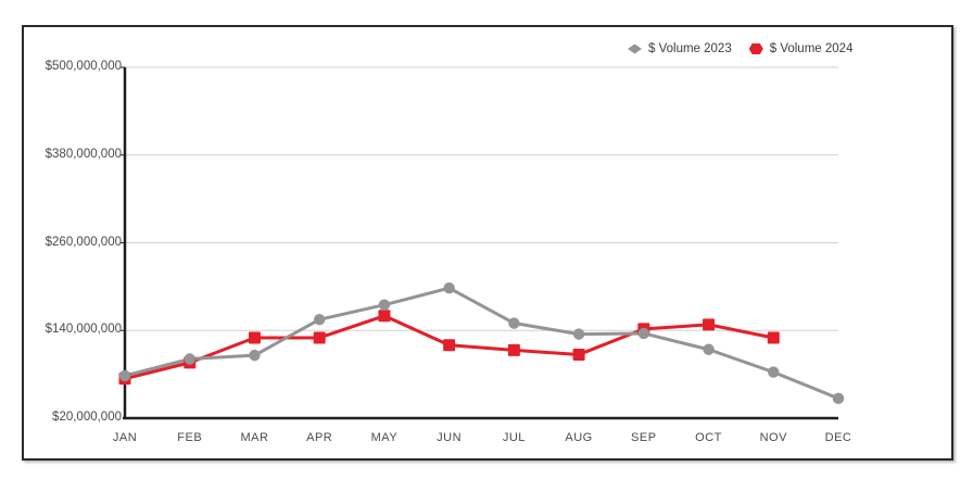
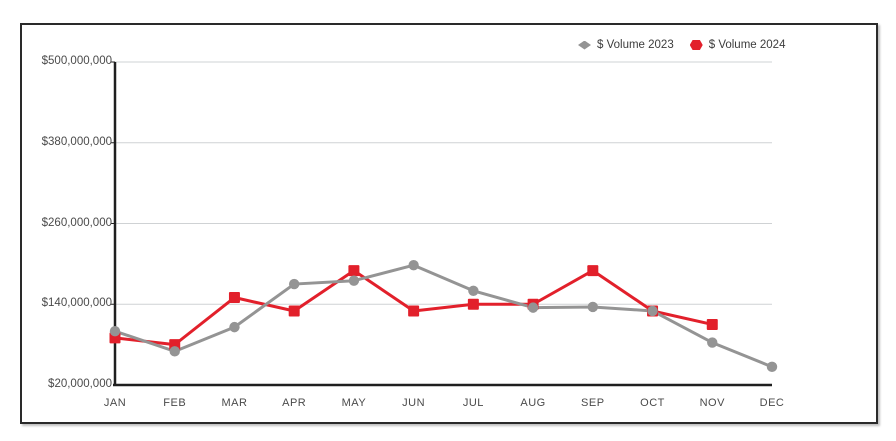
$ Volume 2023/JAN: $80000000 -> $100000000
$ Volume 2024/JAN: $70000000 -> $90000000
$ Volume 2023/FEB: $100000000 -> $70000000
$ Volume 2024/FEB: $100000000 -> $80000000
$ Volume 2024/MAR: $130000000 -> $150000000
$ Volume 2023/APR: $160000000 -> $170000000
$ Volume 2024/MAY: $160000000 -> $190000000
$ Volume 2024/JUN: $120000000 -> $130000000
$ Volume 2023/JUL: $150000000 -> $160000000
$ Volume 2024/JUL: $110000000 -> $140000000
$ Volume 2024/AUG: $110000000 -> $140000000
$ Volume 2024/SEP: $140000000 -> $190000000
$ Volume 2023/OCT: $110000000 -> $130000000
$ Volume 2024/OCT: $150000000 -> $130000000
$ Volume 2024/NOV: $130000000 -> $110000000
